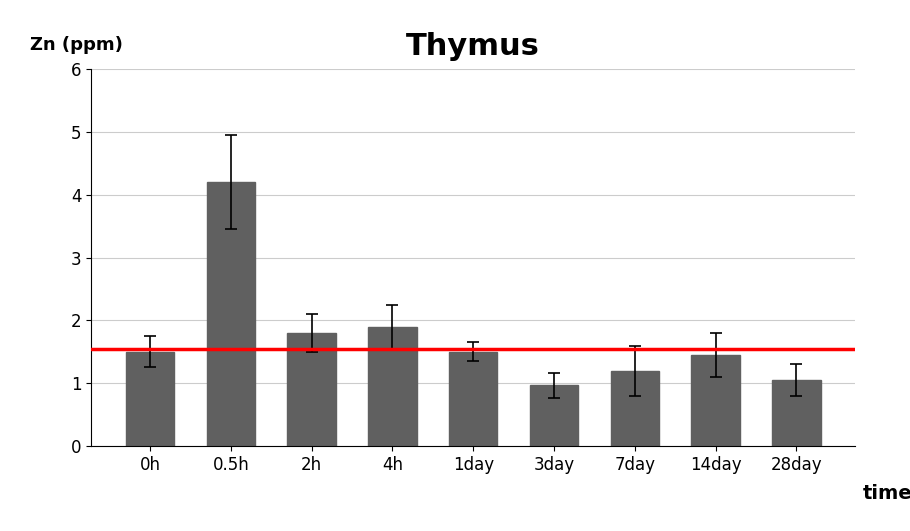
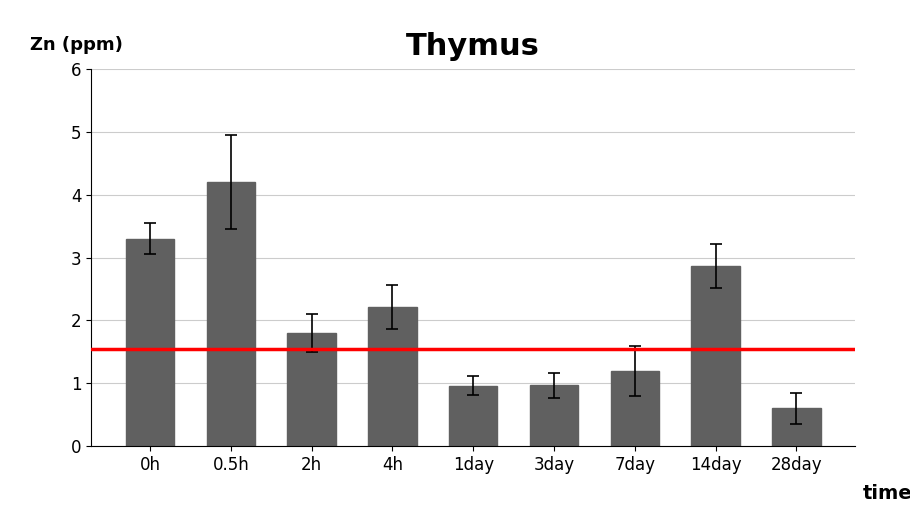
0h: 1.50 -> 3.30
4h: 1.90 -> 2.22
1day: 1.50 -> 0.96
14day: 1.45 -> 2.86
28day: 1.05 -> 0.60
